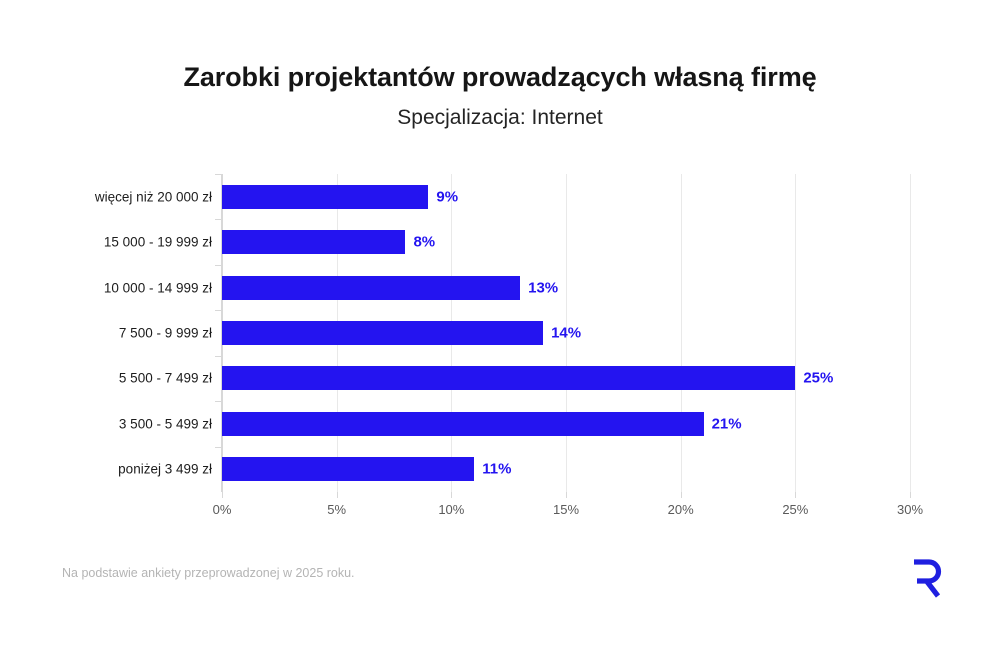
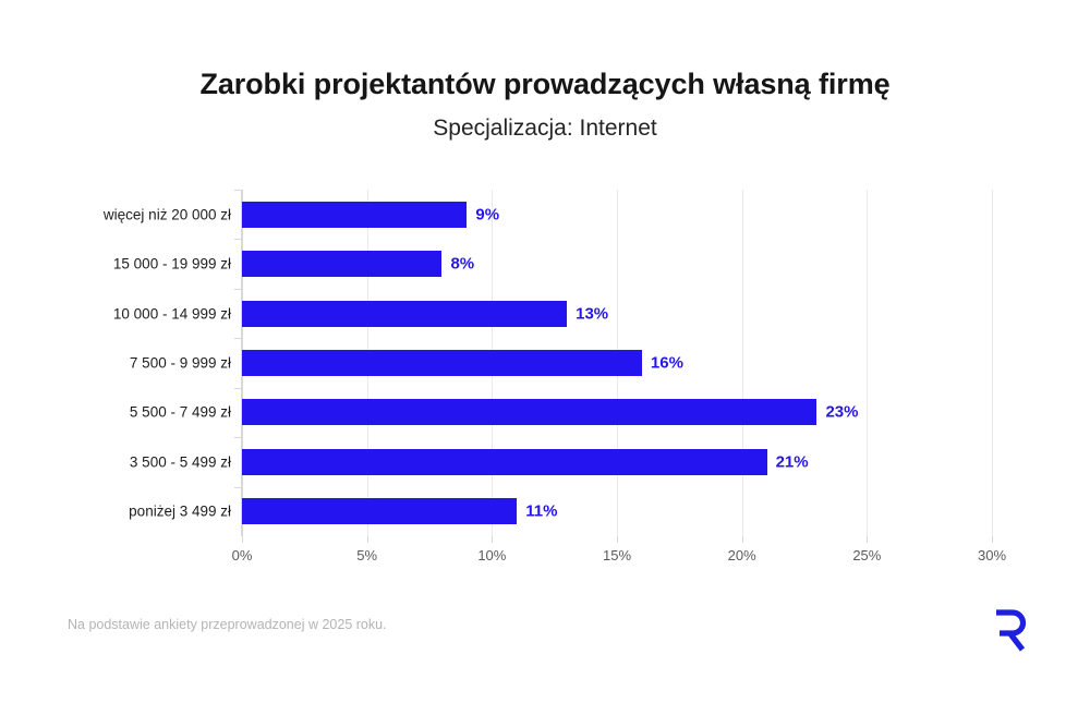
5 500 - 7 499 zł: 25% -> 23%
7 500 - 9 999 zł: 14% -> 16%
